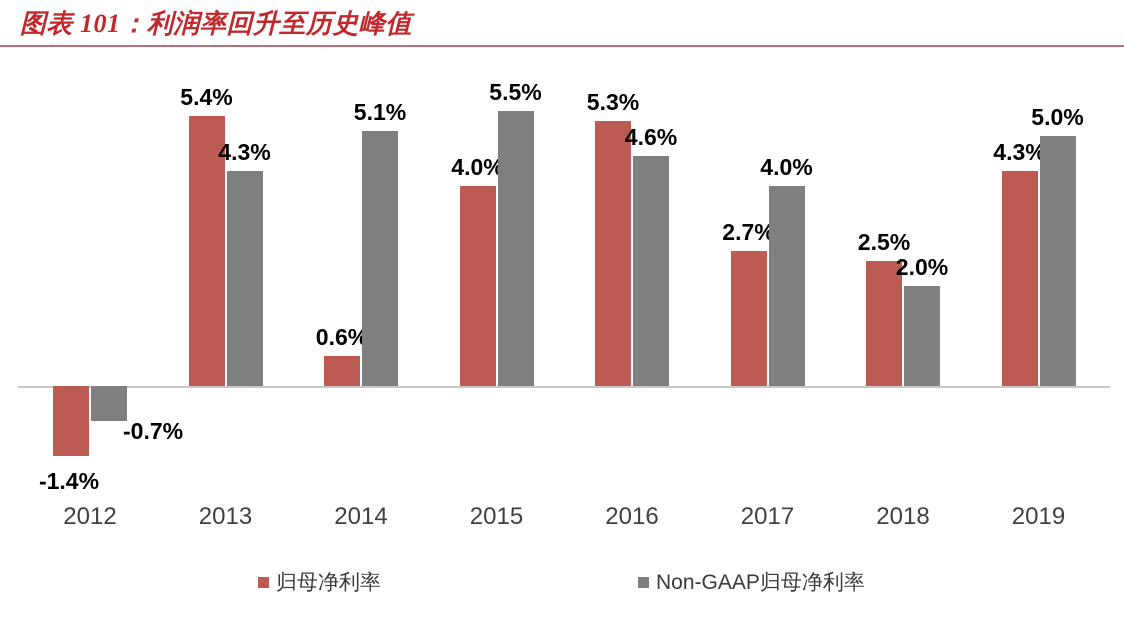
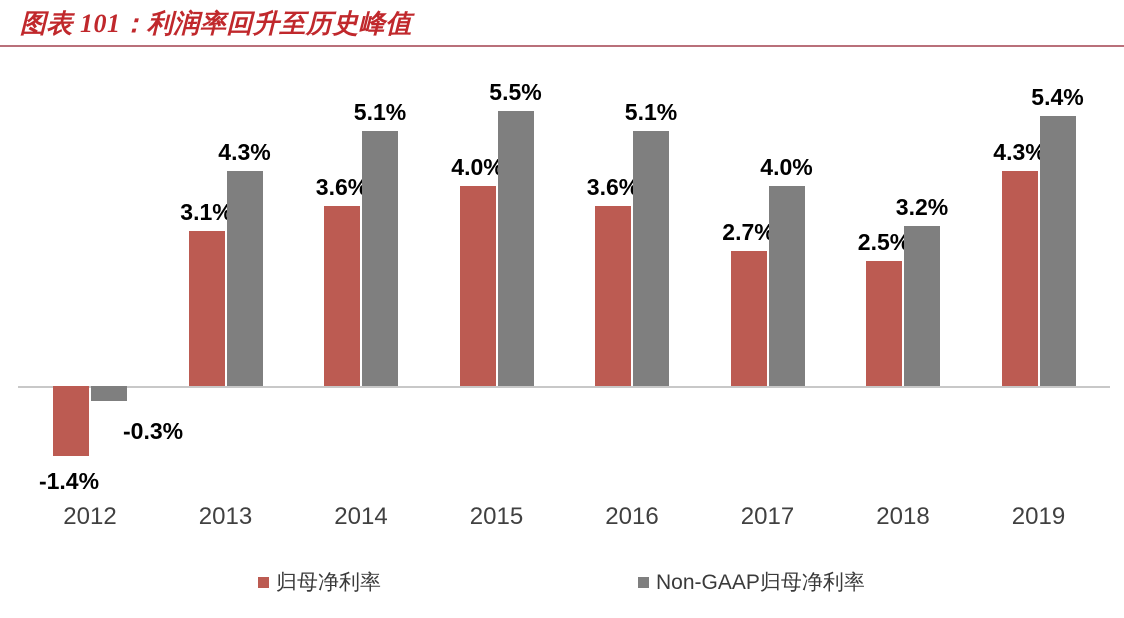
Non-GAAP归母净利率/2012: -0.7% -> -0.3%
归母净利率/2013: 5.4% -> 3.1%
归母净利率/2014: 0.6% -> 3.6%
归母净利率/2016: 5.3% -> 3.6%
Non-GAAP归母净利率/2016: 4.6% -> 5.1%
Non-GAAP归母净利率/2018: 2.0% -> 3.2%
Non-GAAP归母净利率/2019: 5.0% -> 5.4%
